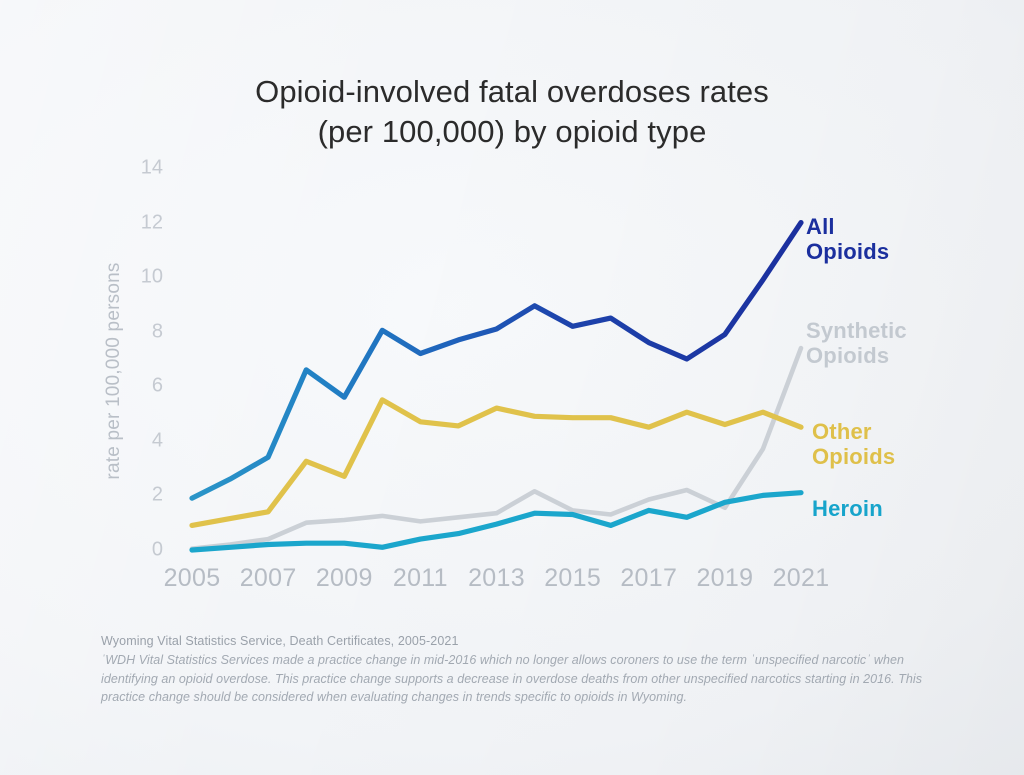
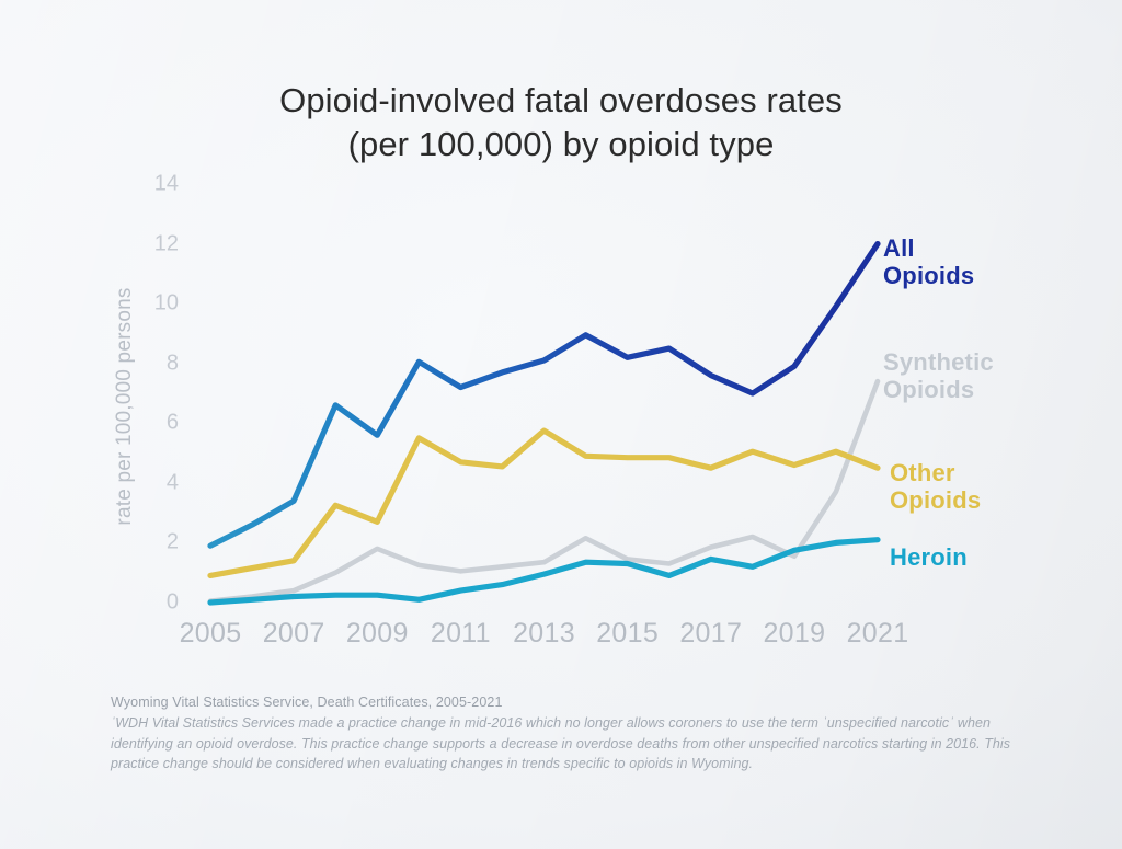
Synthetic Opioids/2009: 1.1 -> 1.8
Other Opioids/2013: 5.2 -> 5.8
